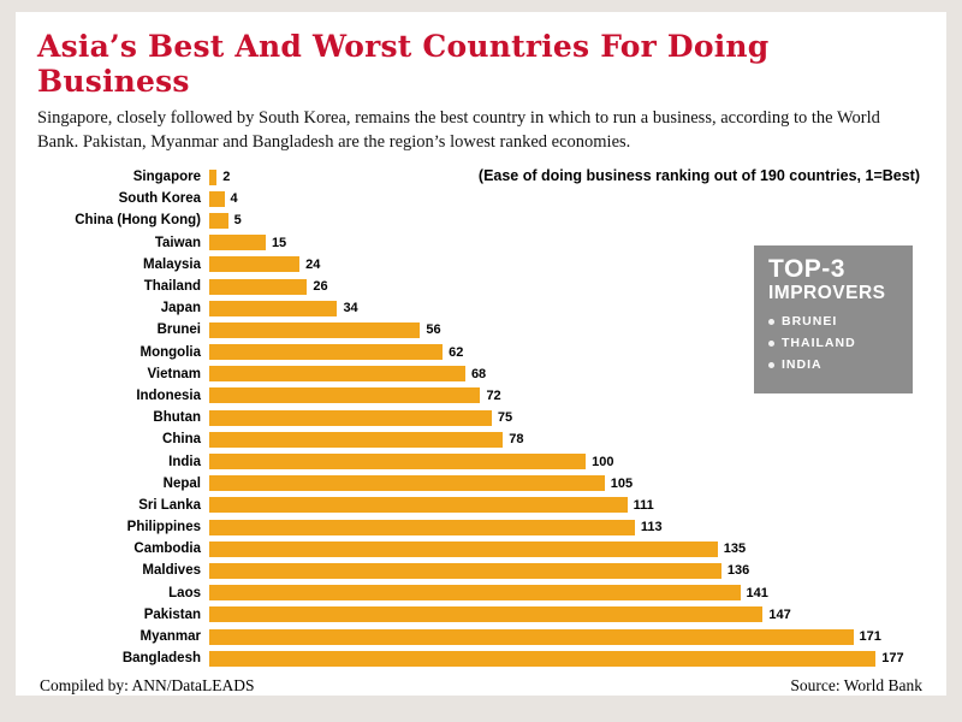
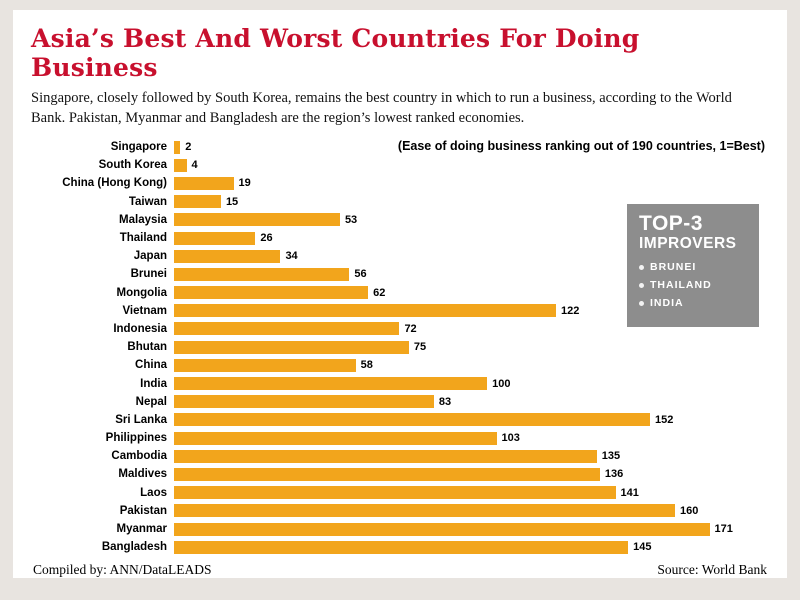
China (Hong Kong): 5 -> 19
Malaysia: 24 -> 53
Vietnam: 68 -> 122
China: 78 -> 58
Nepal: 105 -> 83
Sri Lanka: 111 -> 152
Philippines: 113 -> 103
Pakistan: 147 -> 160
Bangladesh: 177 -> 145
